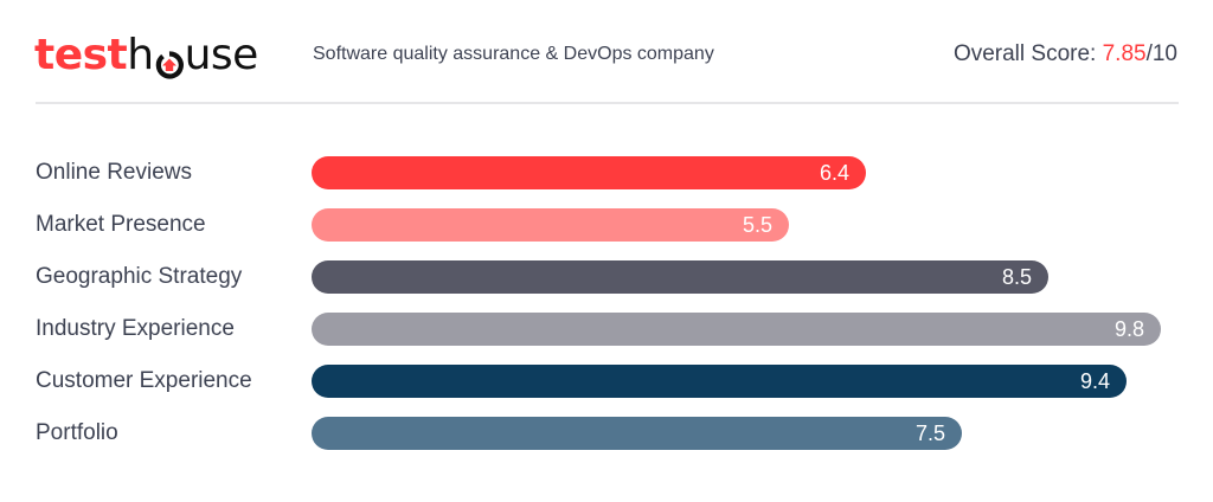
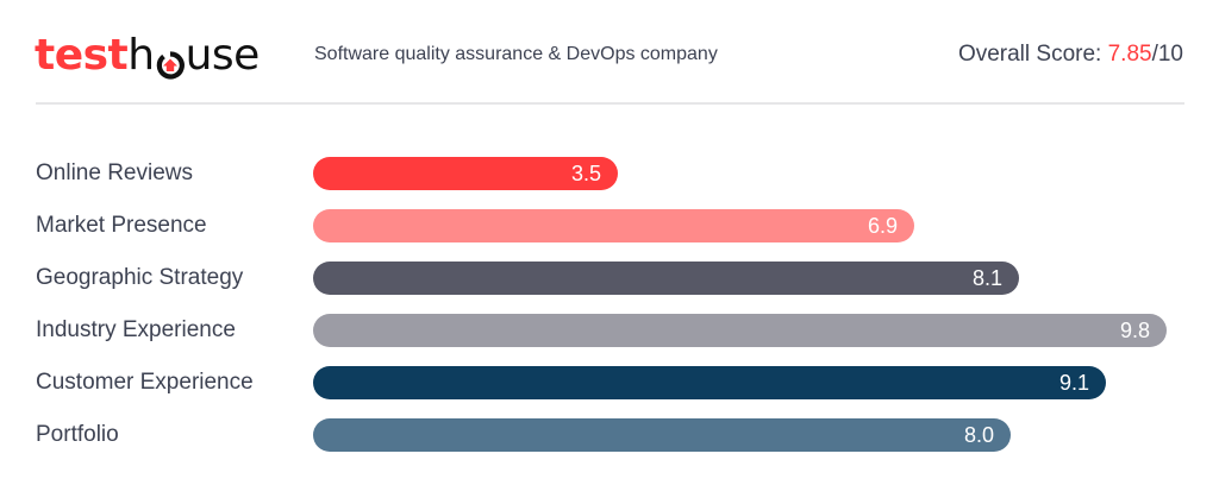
Online Reviews: 6.4 -> 3.5
Market Presence: 5.5 -> 6.9
Geographic Strategy: 8.5 -> 8.1
Customer Experience: 9.4 -> 9.1
Portfolio: 7.5 -> 8.0
